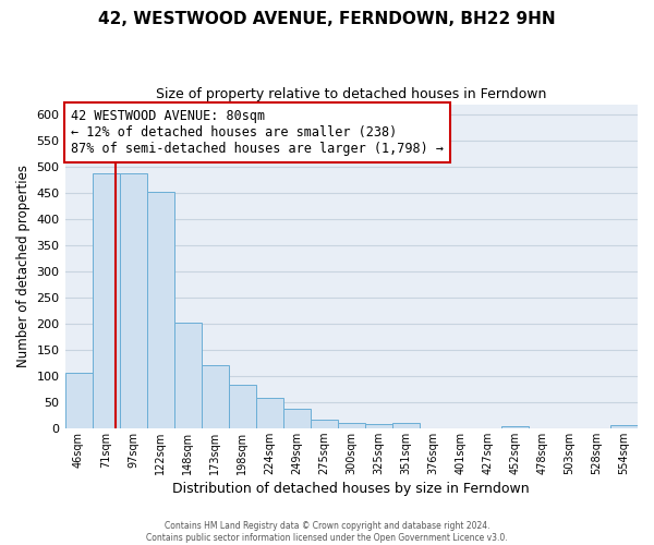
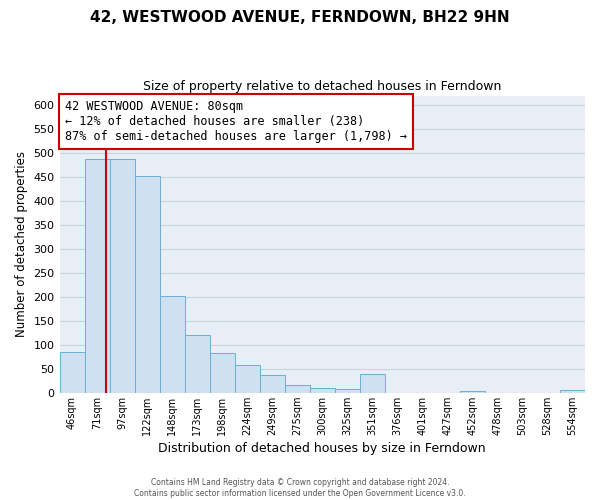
46sqm: 105 -> 85
351sqm: 10 -> 40
